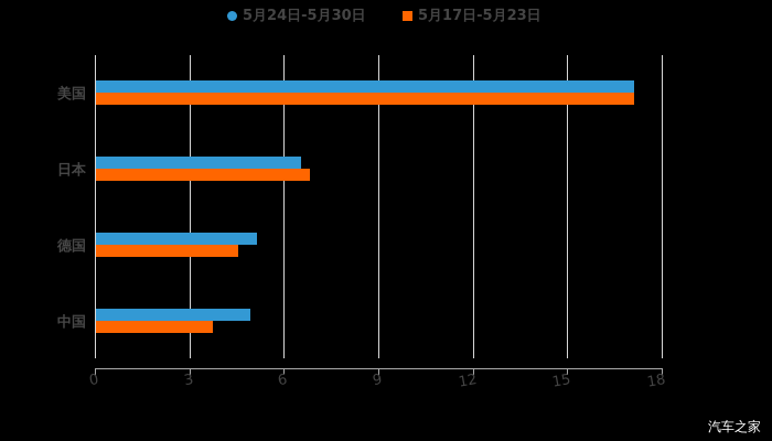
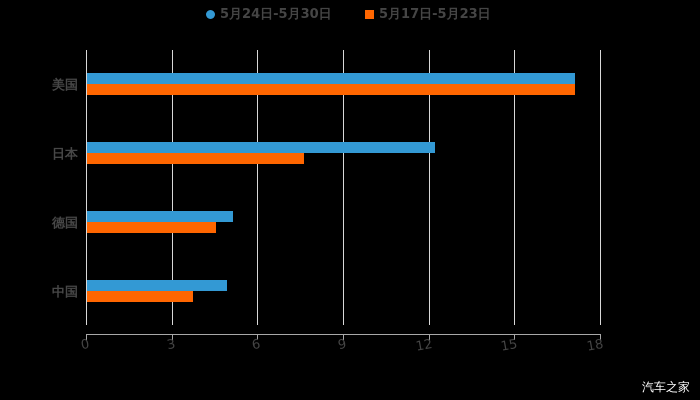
5月24日-5月30日/日本: 6.5 -> 12.2
5月17日-5月23日/日本: 6.8 -> 7.6
